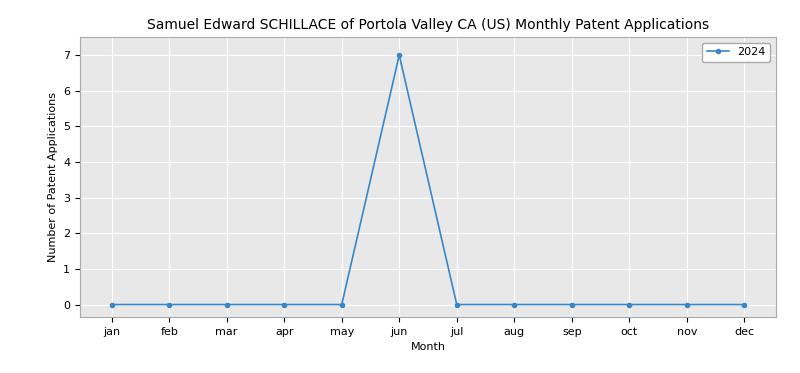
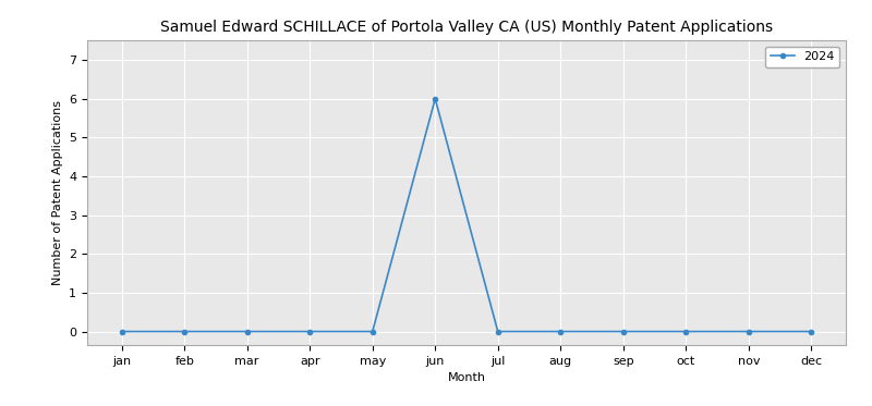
jun: 7 -> 6
